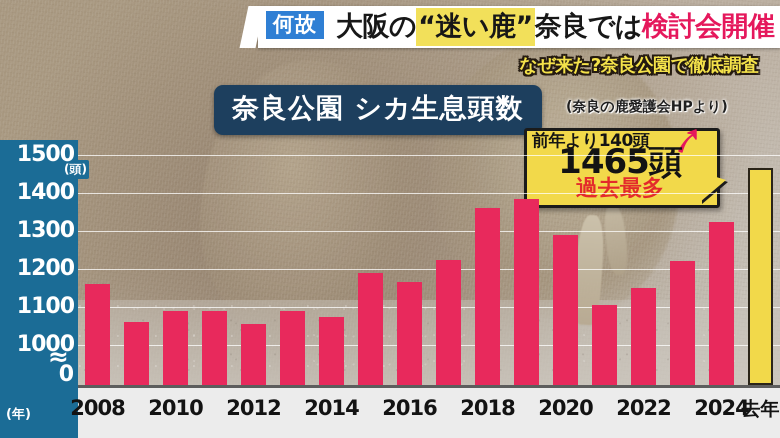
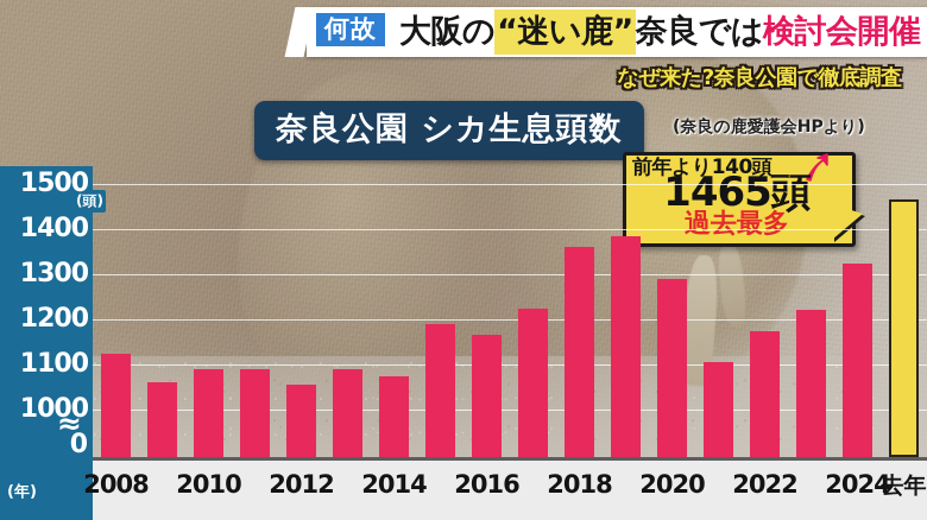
2008: 1160 -> 1120
2022: 1150 -> 1180
